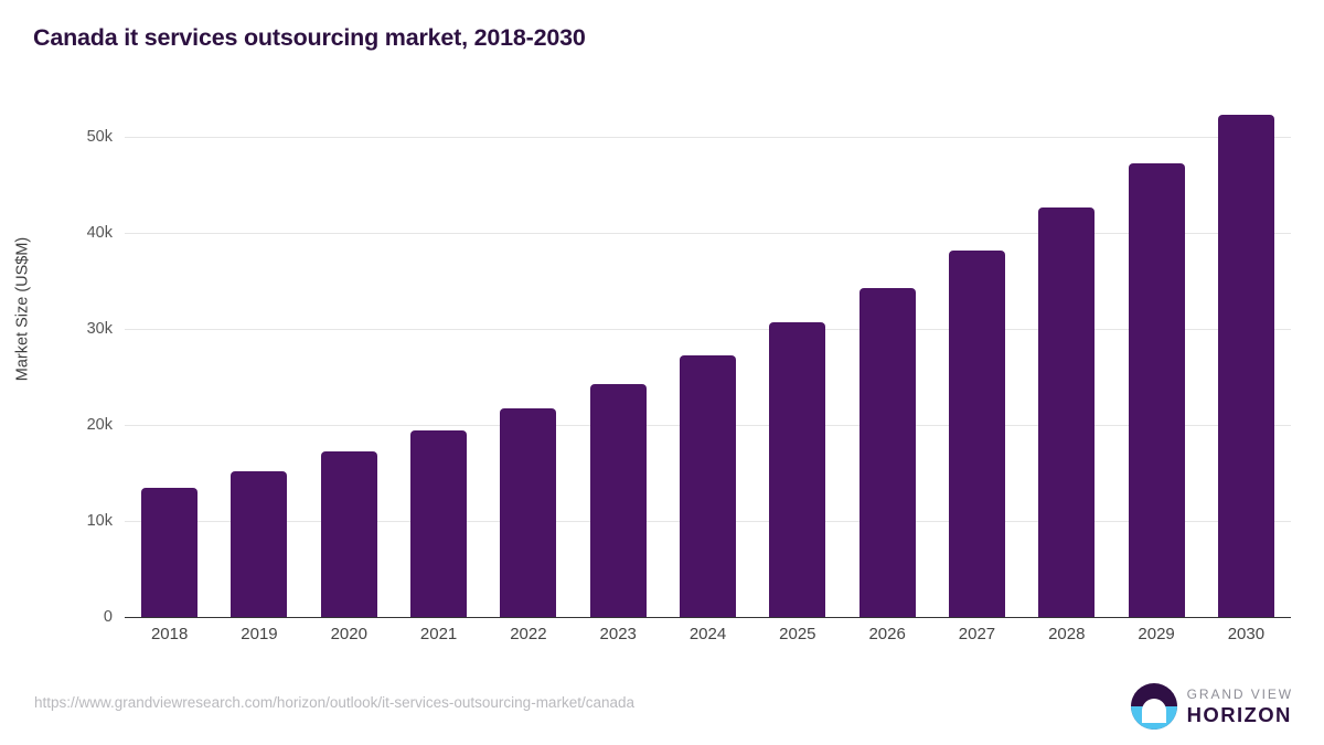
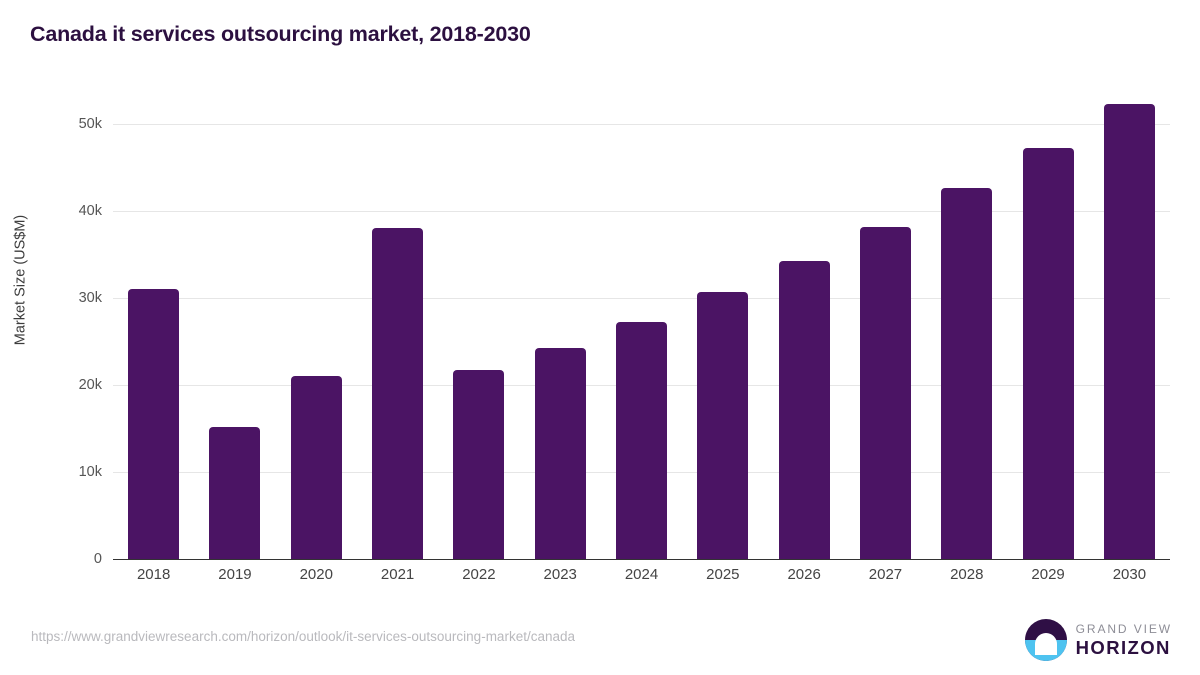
2018: 14k -> 31k
2020: 17k -> 21k
2021: 19k -> 38k
